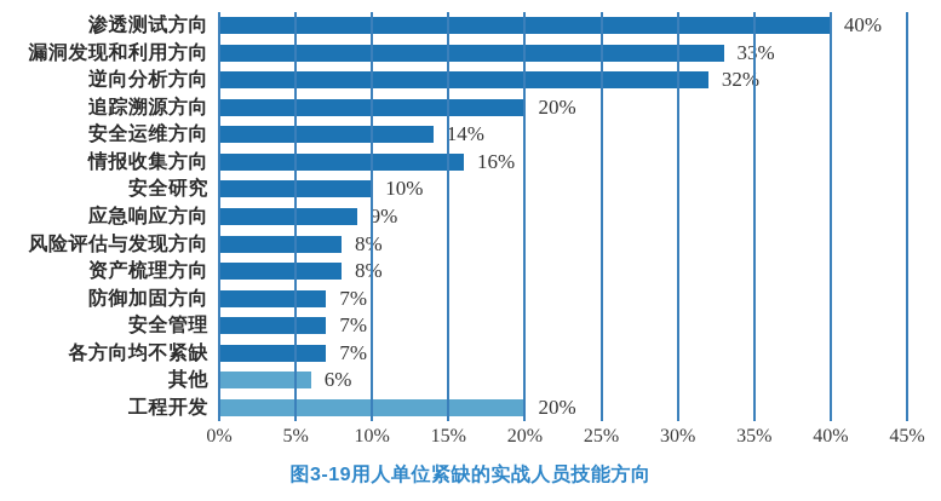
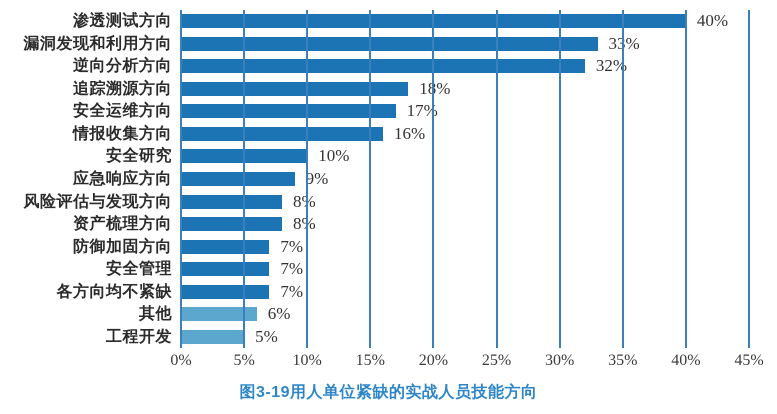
追踪溯源方向: 20% -> 18%
安全运维方向: 14% -> 17%
工程开发: 20% -> 5%
